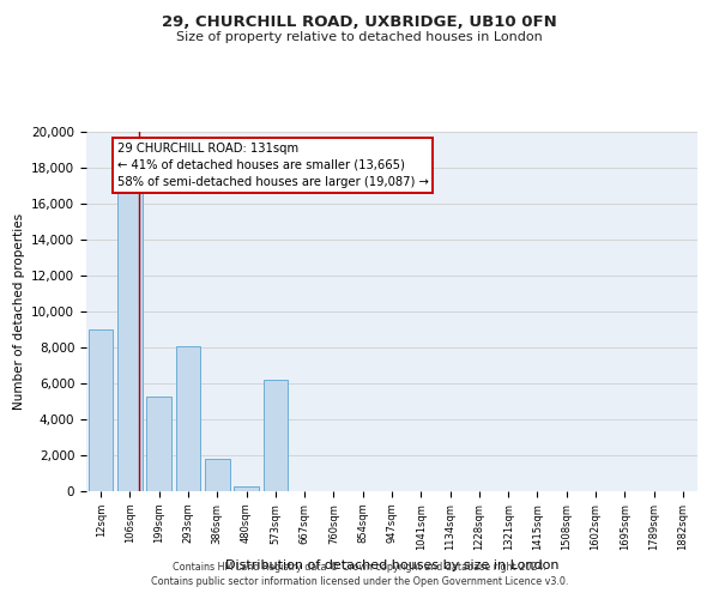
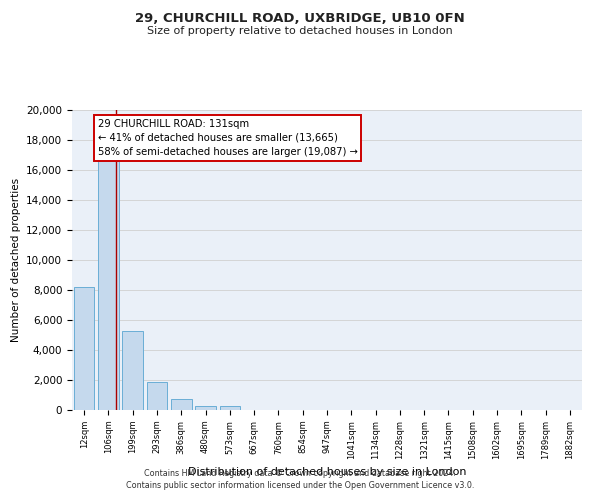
12sqm: 9,000 -> 8,200
293sqm: 8,100 -> 1,800
386sqm: 1,800 -> 800
573sqm: 6,200 -> 300
